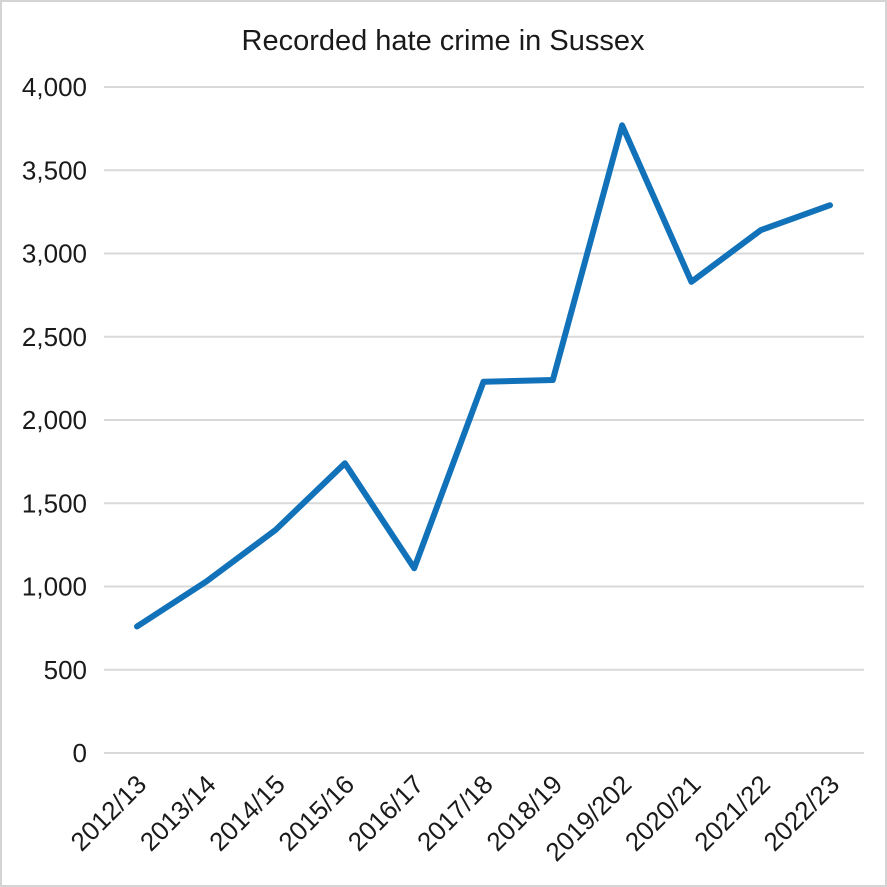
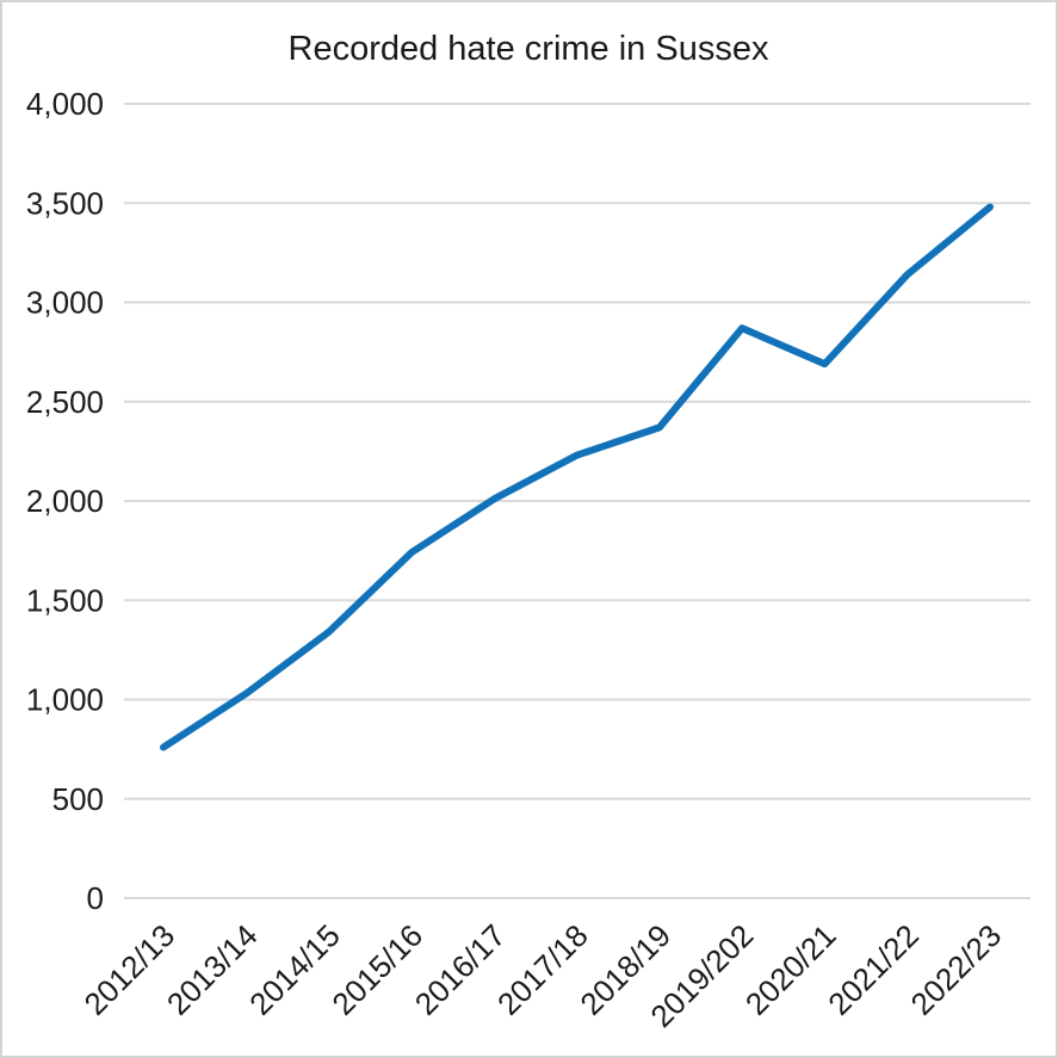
2016/17: 1110 -> 2010
2018/19: 2240 -> 2370
2019/202: 3770 -> 2870
2020/21: 2830 -> 2690
2022/23: 3290 -> 3480
